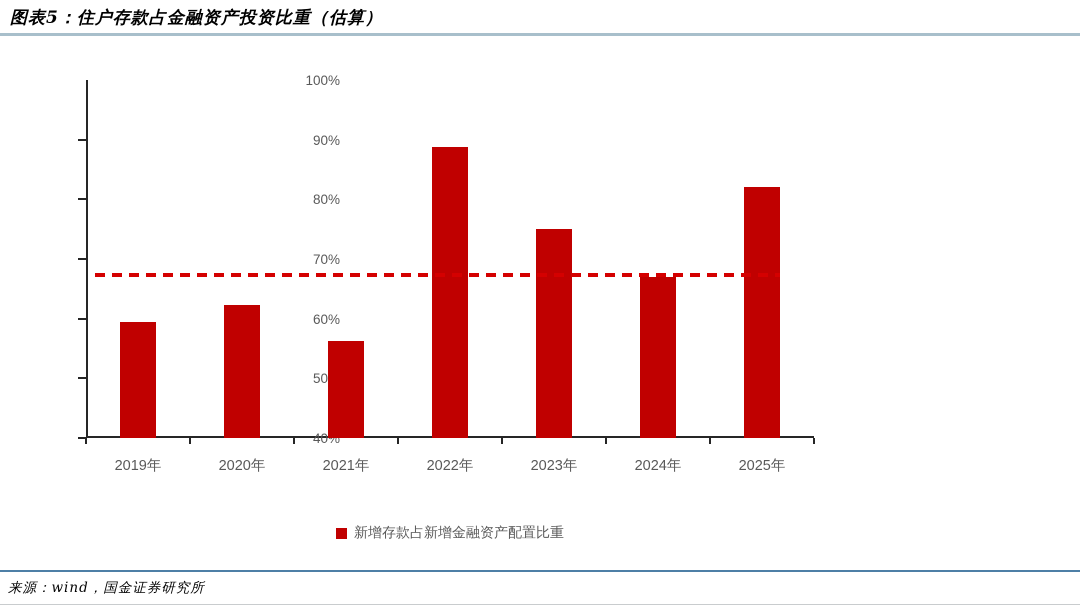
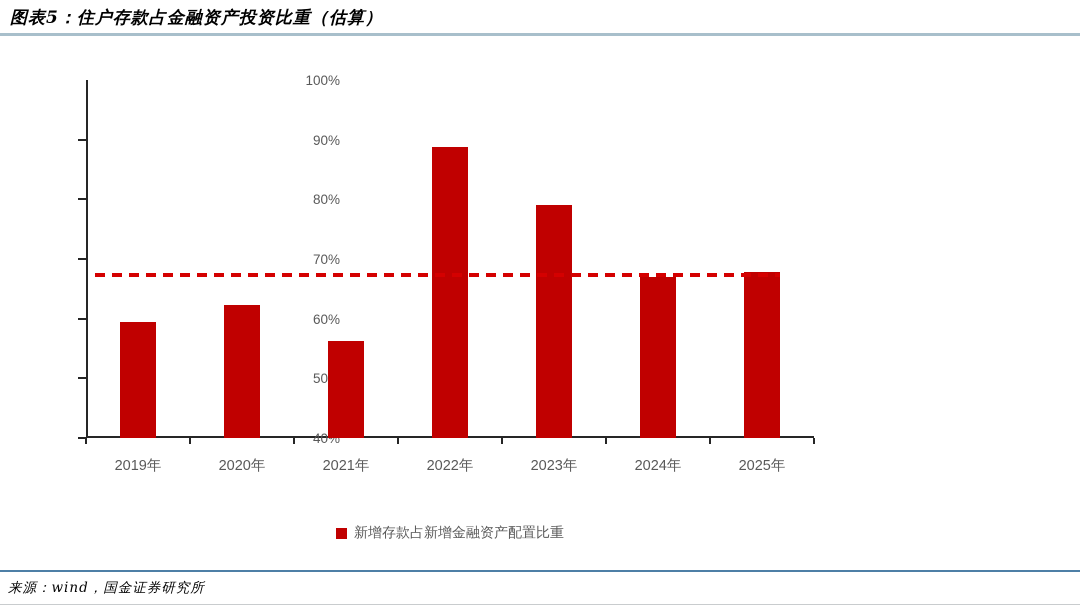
2023年: 75% -> 79%
2025年: 82% -> 68%
